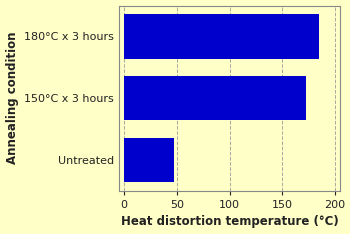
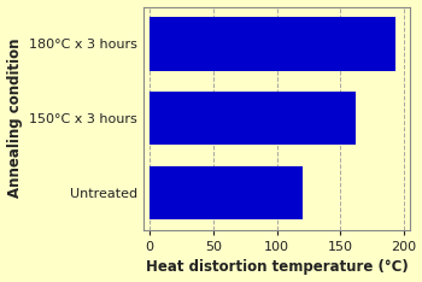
180°C x 3 hours: 185 -> 193
150°C x 3 hours: 172 -> 162
Untreated: 47 -> 120
